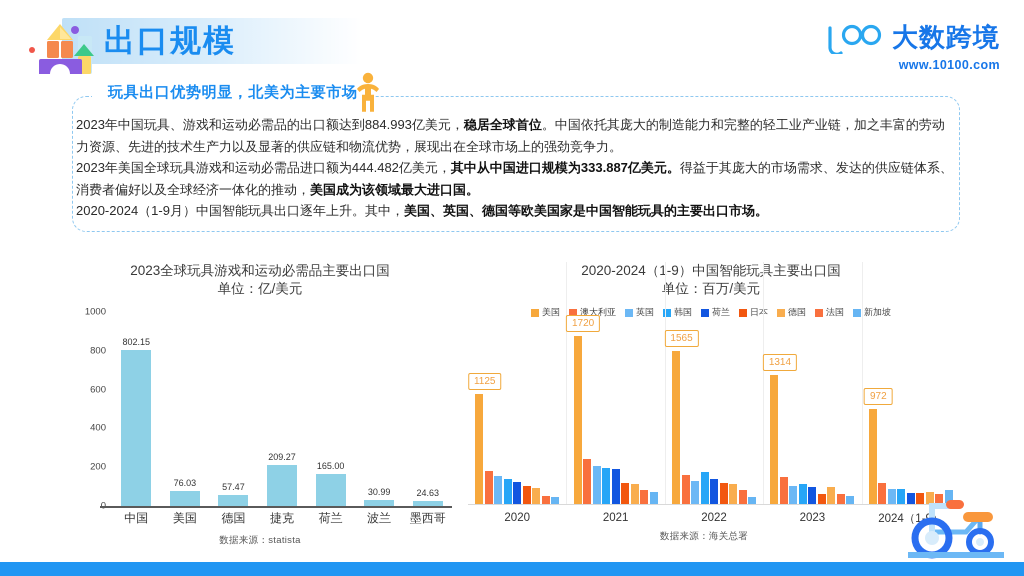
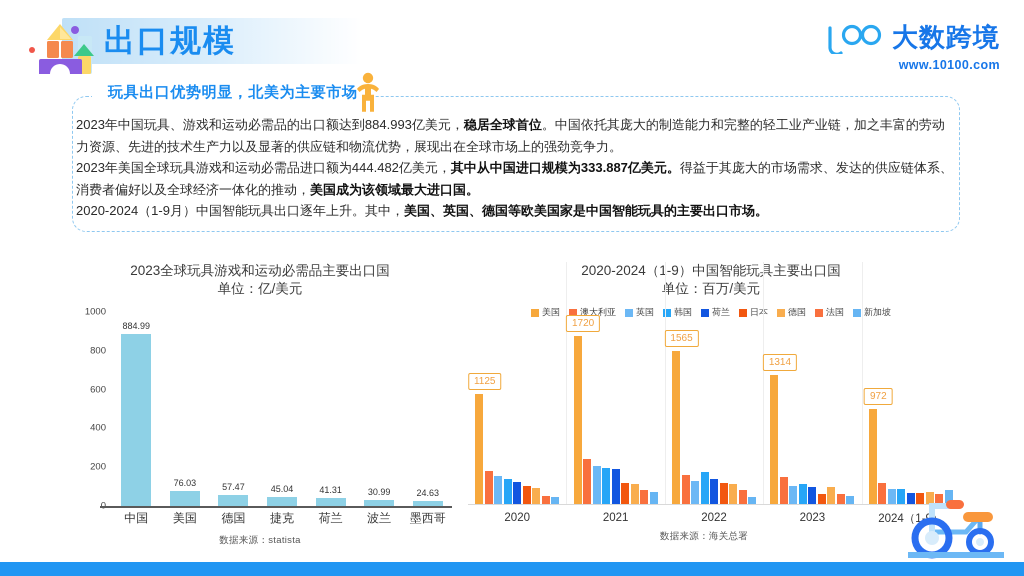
2023全球玩具游戏和运动必需品主要出口国/中国: 802.15 -> 884.99
2023全球玩具游戏和运动必需品主要出口国/捷克: 209.27 -> 45.04
2023全球玩具游戏和运动必需品主要出口国/荷兰: 165.00 -> 41.31
